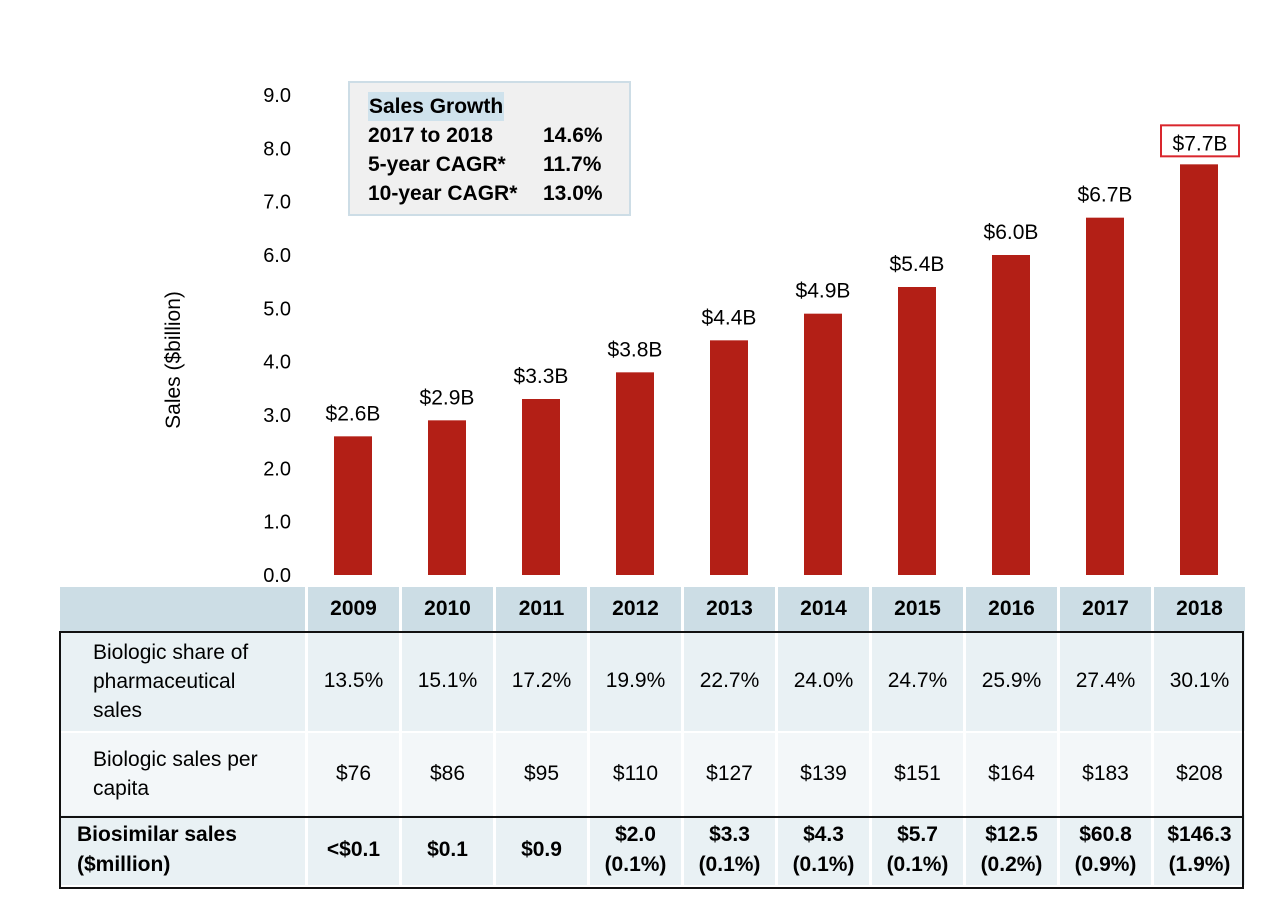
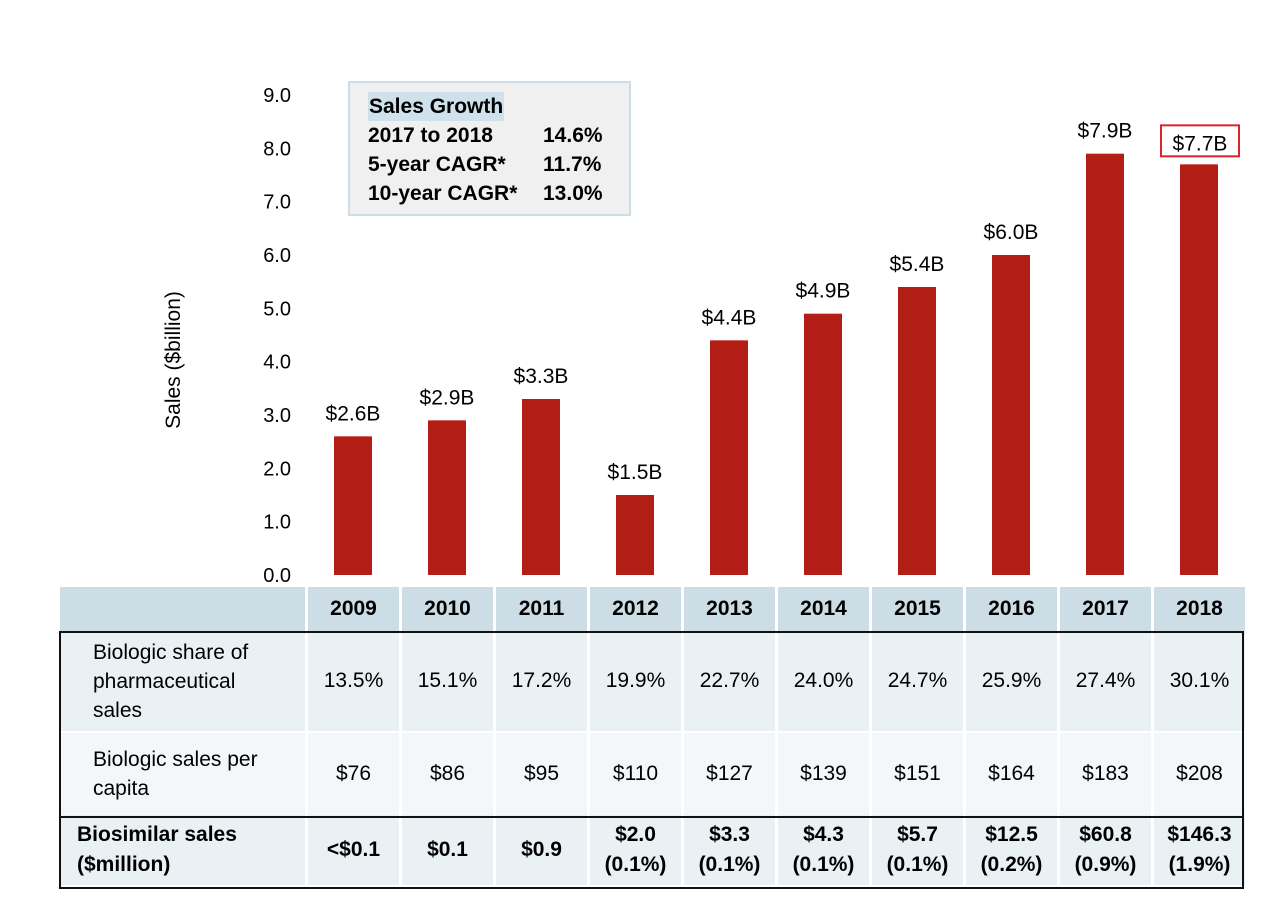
2012: $3.8B -> $1.5B
2017: $6.7B -> $7.9B
